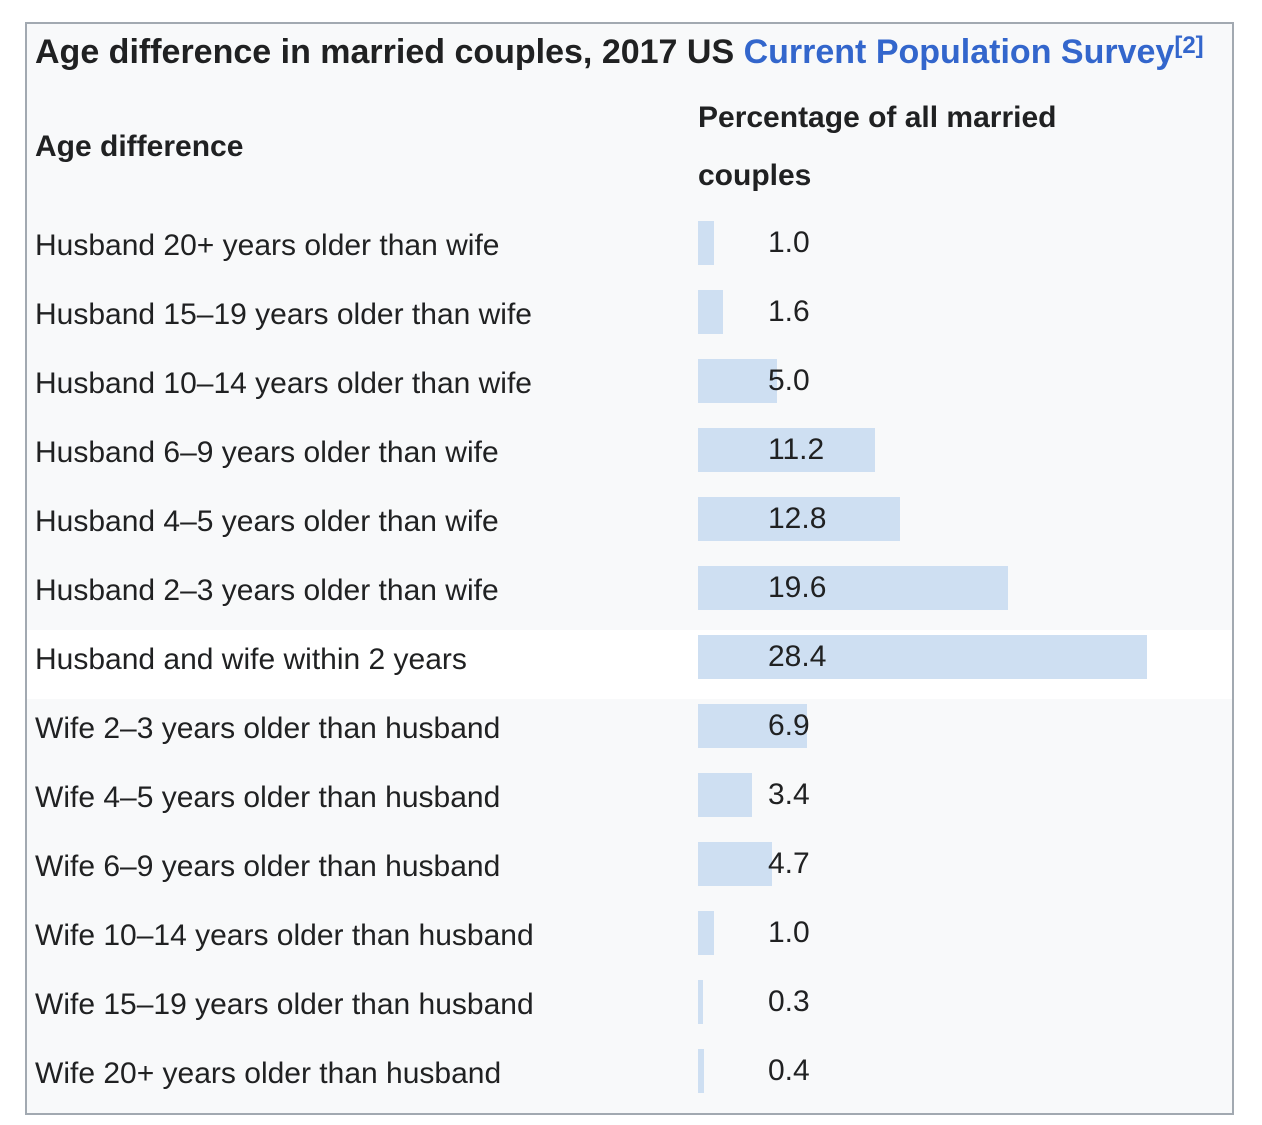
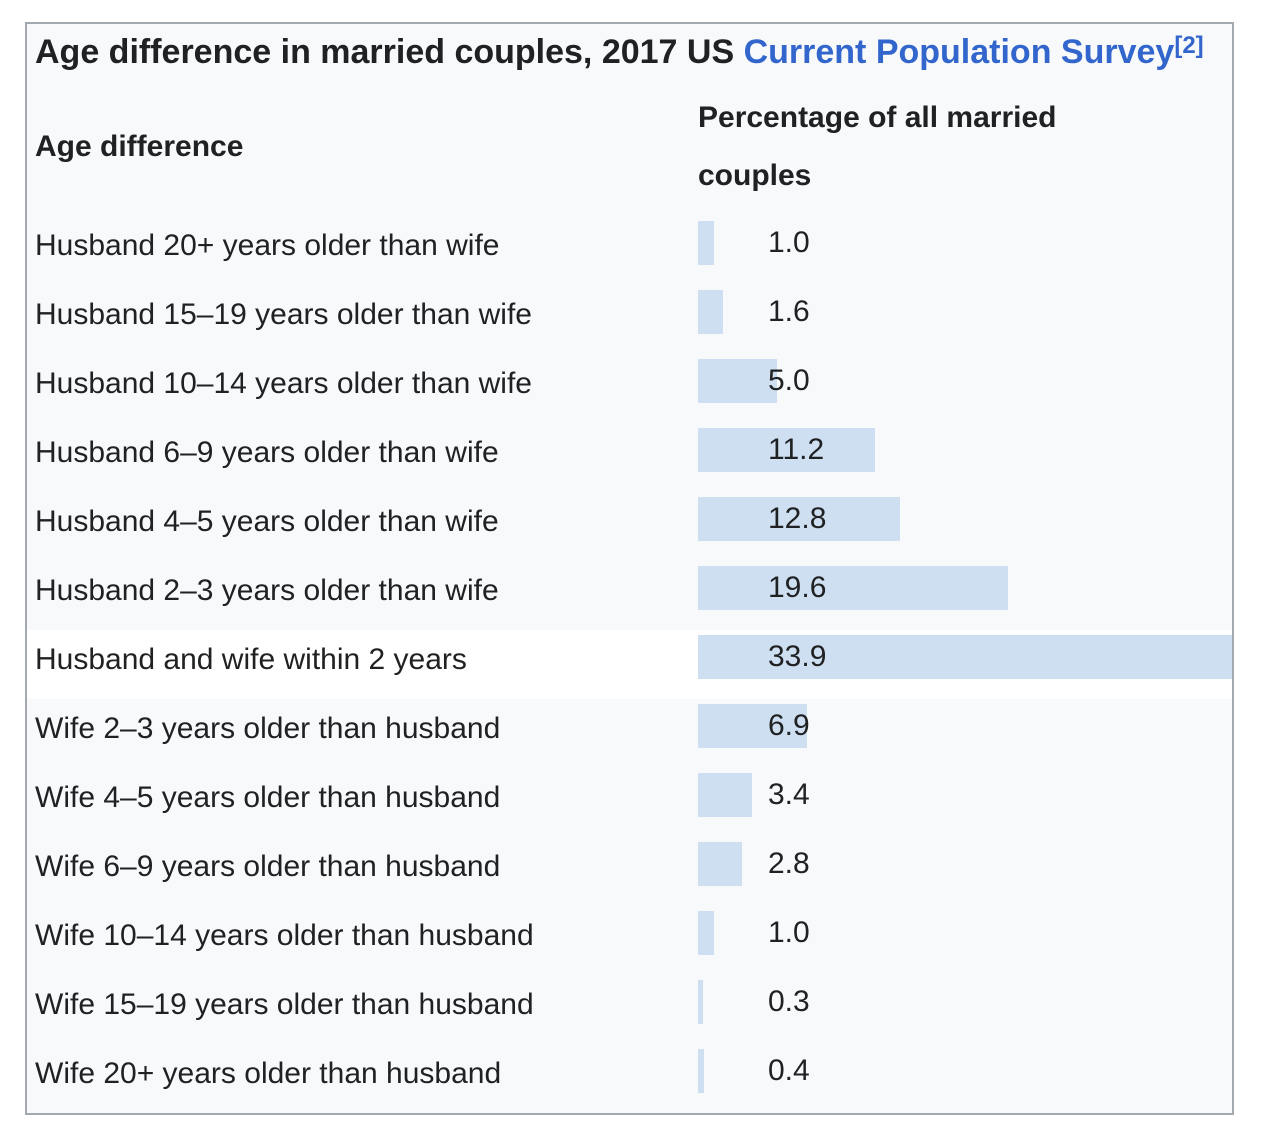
Husband and wife within 2 years: 28.4 -> 33.9
Wife 6–9 years older than husband: 4.7 -> 2.8
